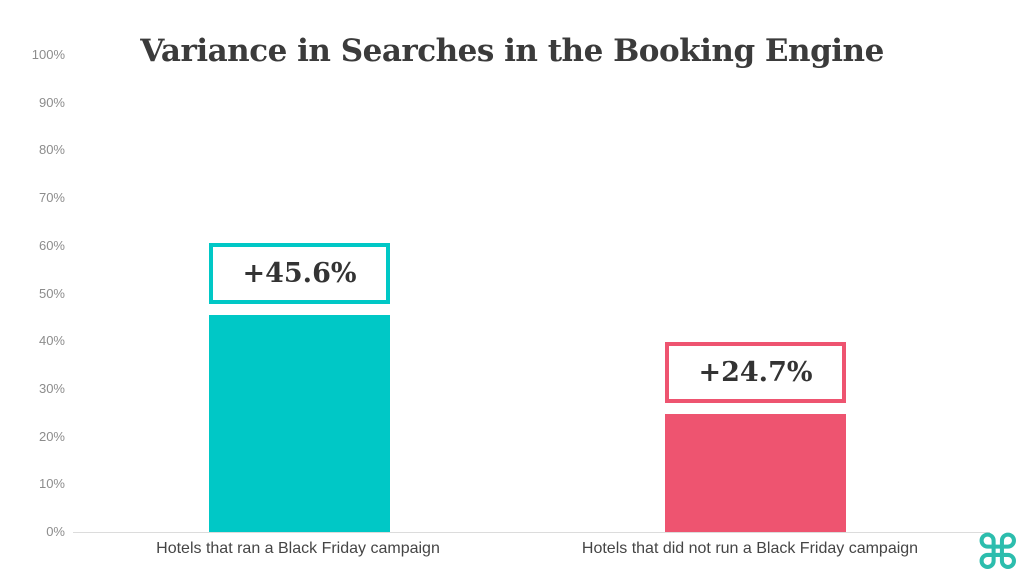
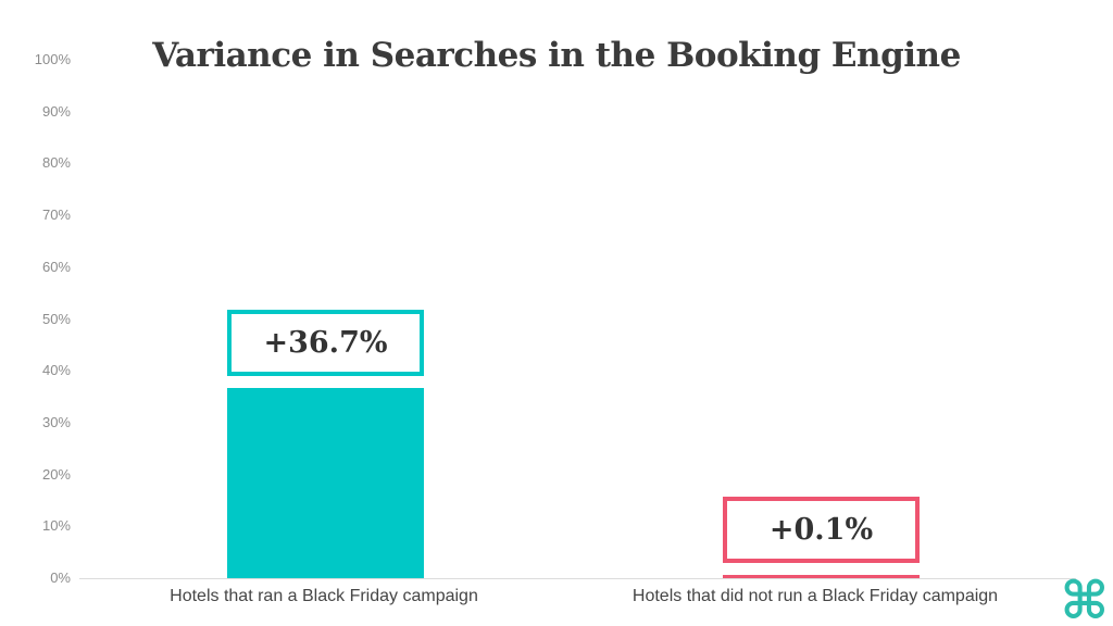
Hotels that ran a Black Friday campaign: +45.6% -> +36.7%
Hotels that did not run a Black Friday campaign: +24.7% -> +0.1%
